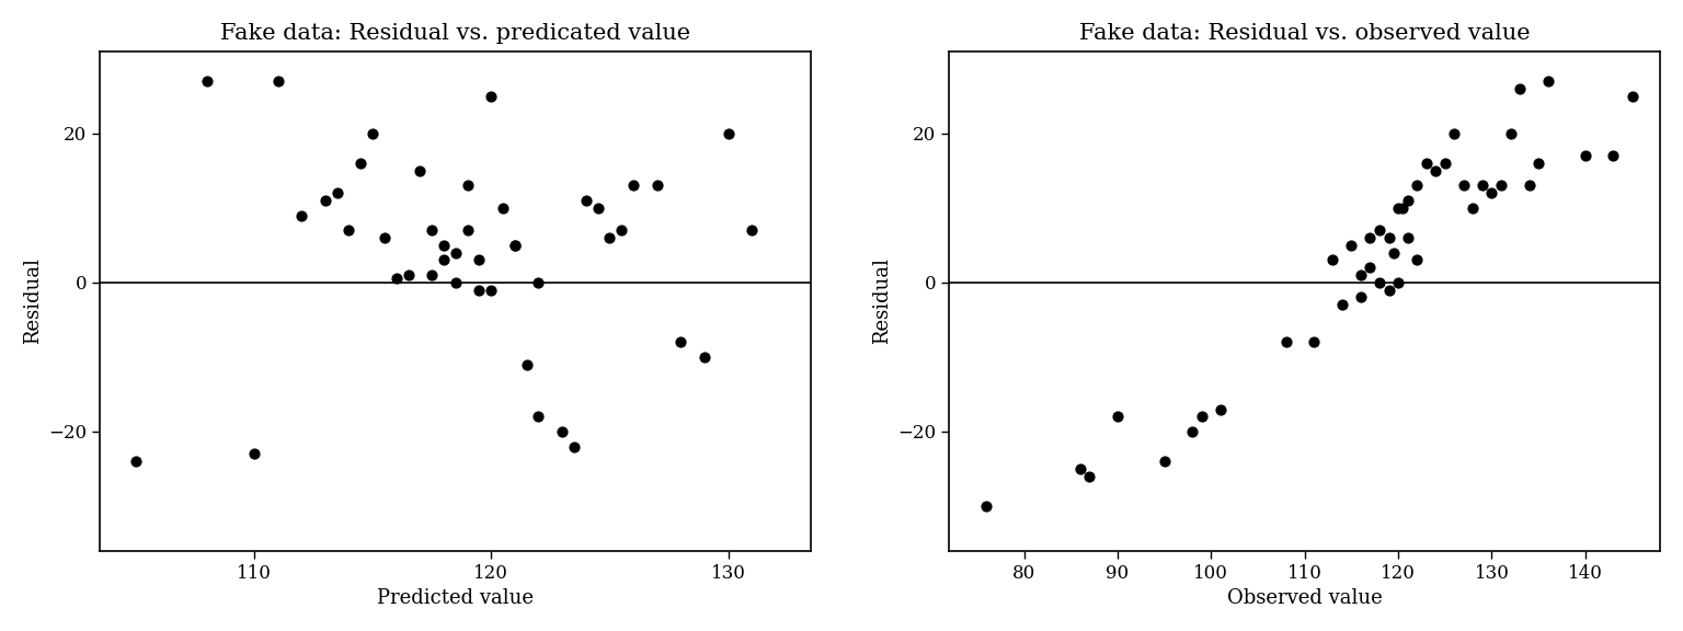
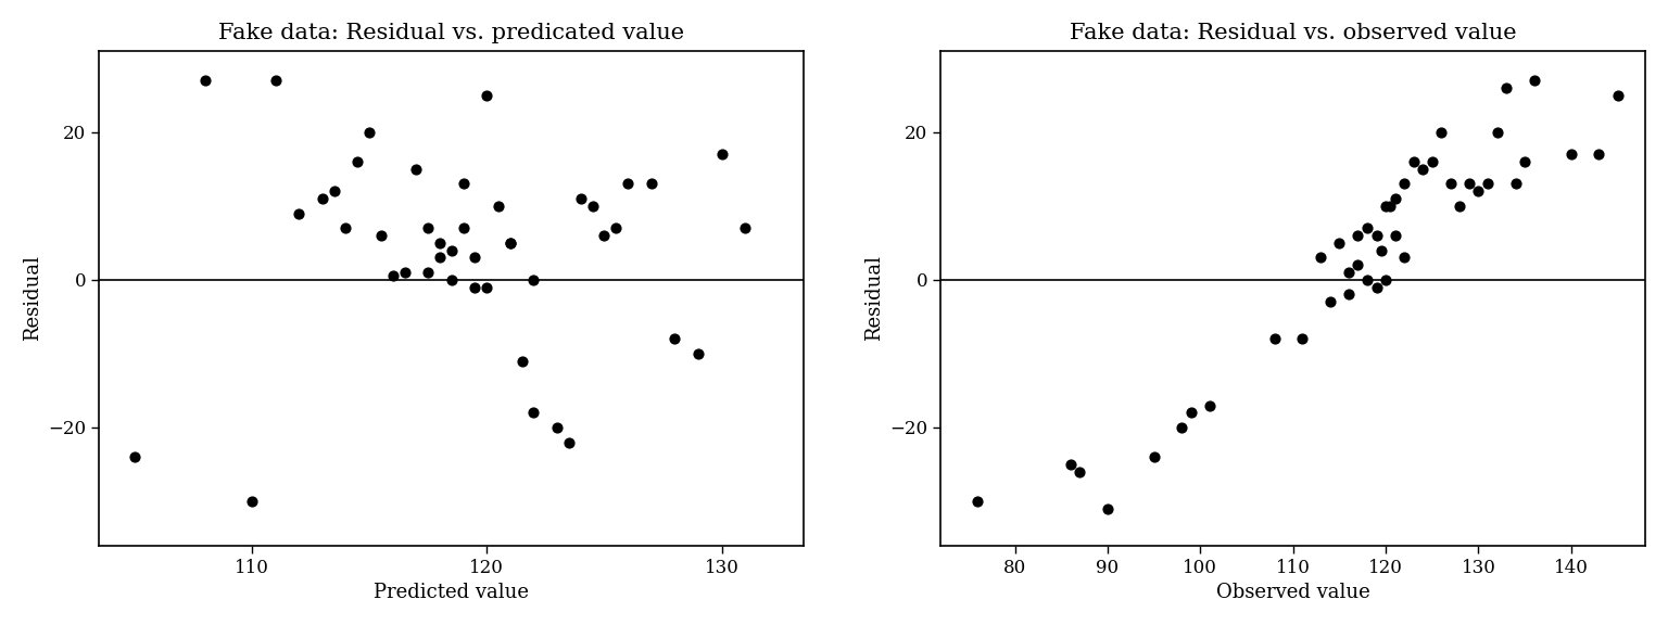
Fake data: Residual vs. predicated value/110: -23.0 -> -30.0
Fake data: Residual vs. predicated value/130: 20.0 -> 17.0
Fake data: Residual vs. observed value/90: -18 -> -31
